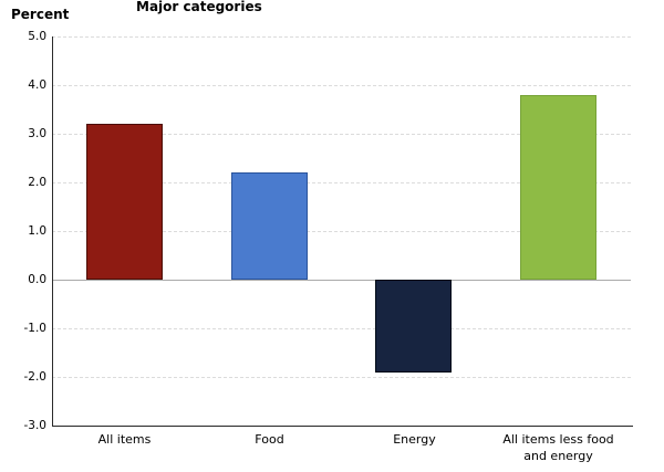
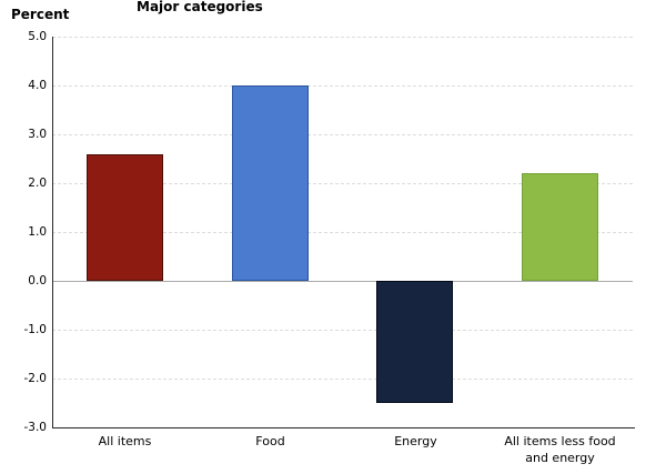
All items: 3.2 -> 2.6
Food: 2.2 -> 4.0
Energy: -1.9 -> -2.5
All items less food and energy: 3.8 -> 2.2
